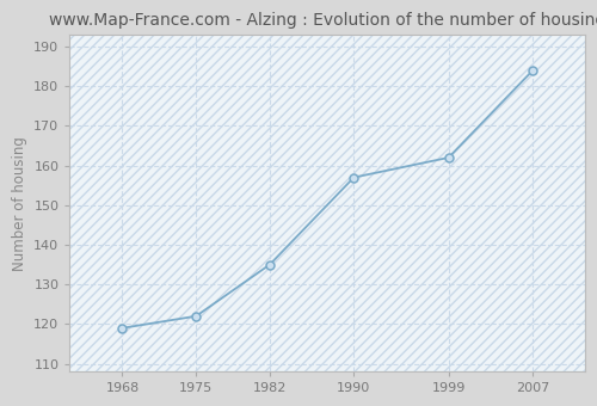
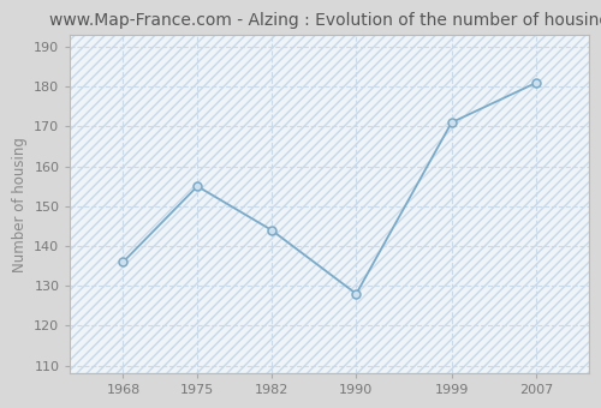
1968: 119 -> 136
1975: 122 -> 155
1982: 135 -> 144
1990: 157 -> 128
1999: 162 -> 171
2007: 184 -> 181
